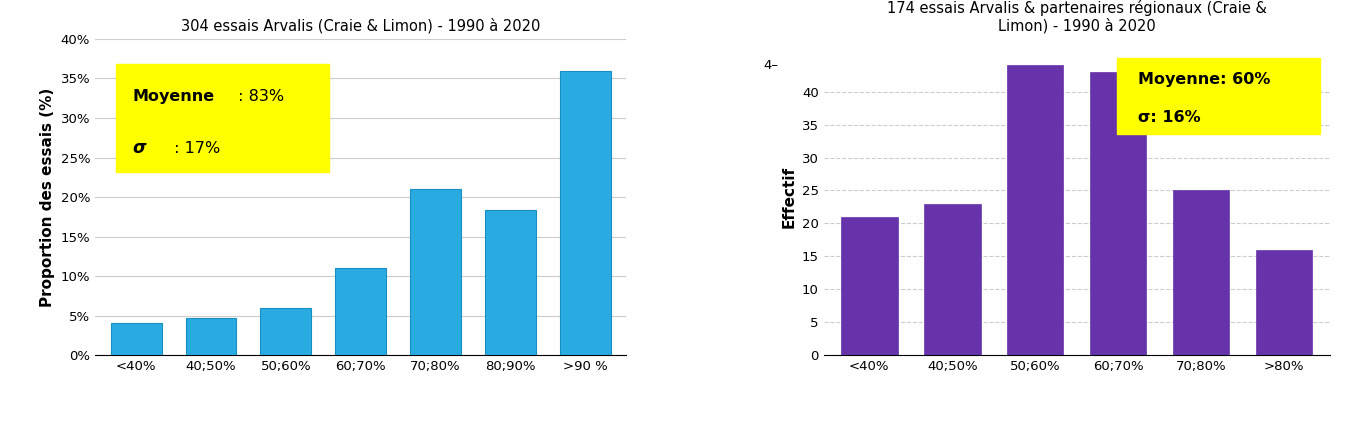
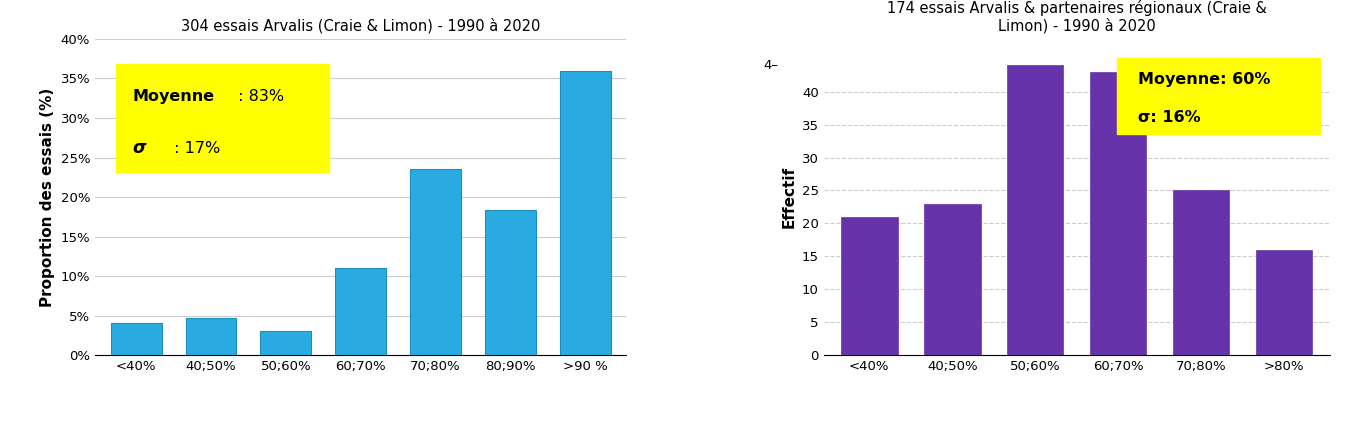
304 essais Arvalis (Craie & Limon) - 1990 à 2020/50;60%: 6.0% -> 3.0%
304 essais Arvalis (Craie & Limon) - 1990 à 2020/70;80%: 21.0% -> 23.5%
